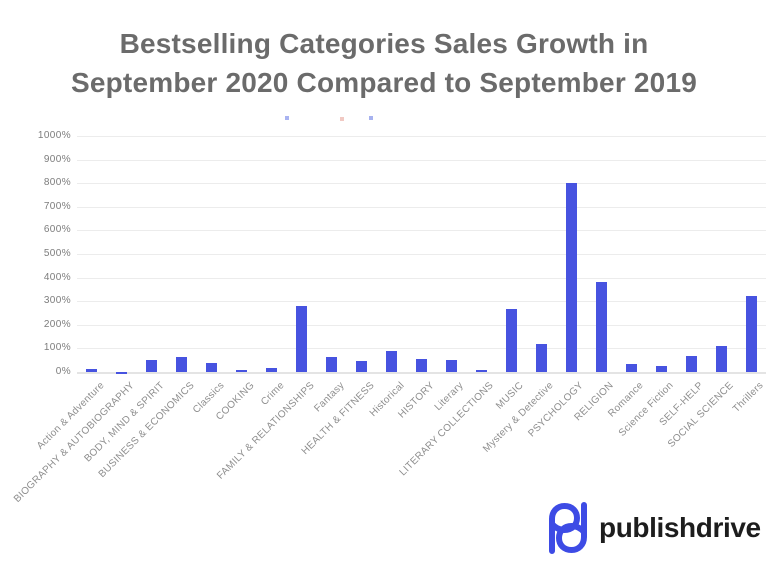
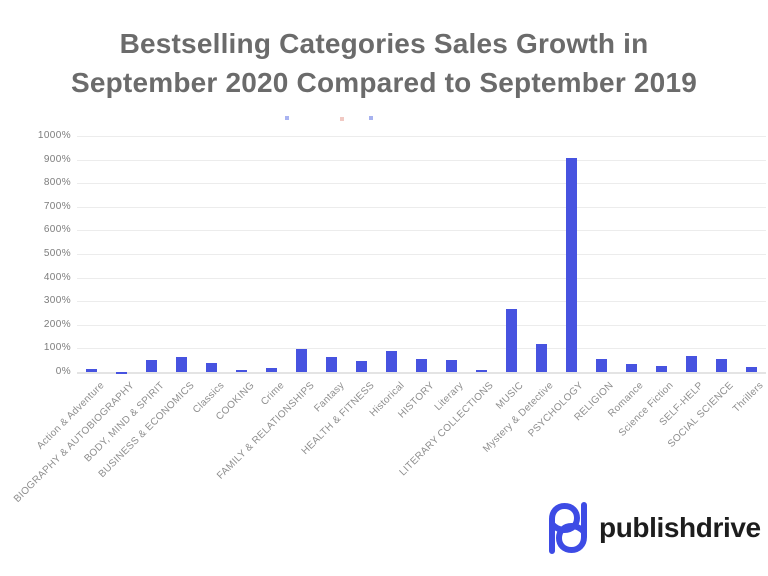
FAMILY & RELATIONSHIPS: 280% -> 100%
PSYCHOLOGY: 800% -> 910%
RELIGION: 380% -> 60%
SOCIAL SCIENCE: 110% -> 50%
Thrillers: 320% -> 20%
